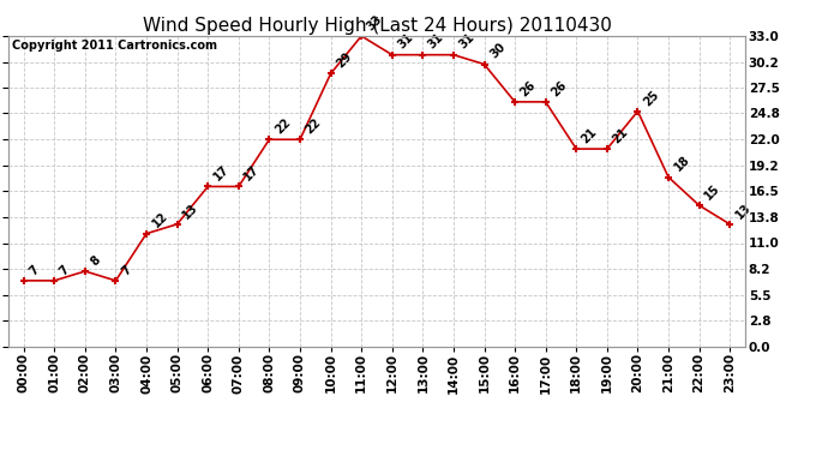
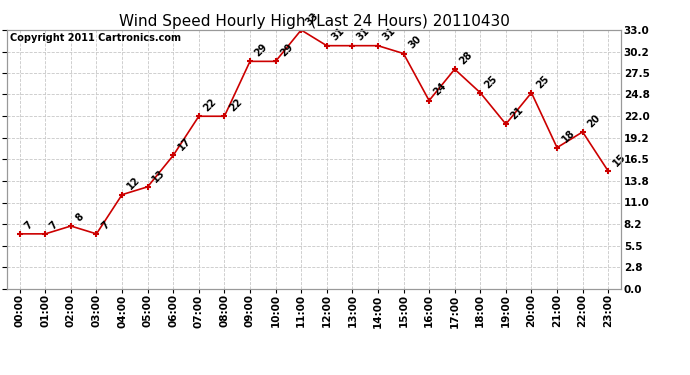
07:00: 17 -> 22
09:00: 22 -> 29
16:00: 26 -> 24
17:00: 26 -> 28
18:00: 21 -> 25
22:00: 15 -> 20
23:00: 13 -> 15
